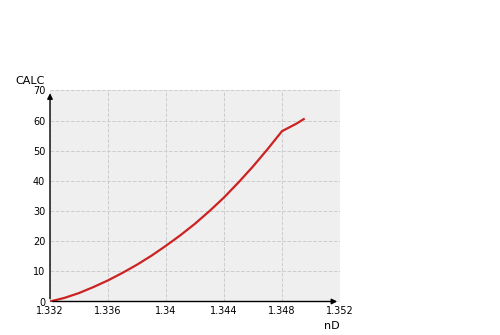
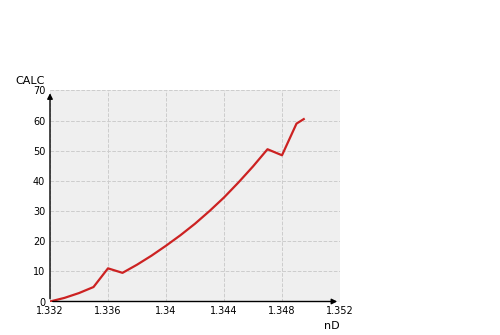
1.336: 7.0 -> 11.0
1.348: 56.5 -> 48.5
